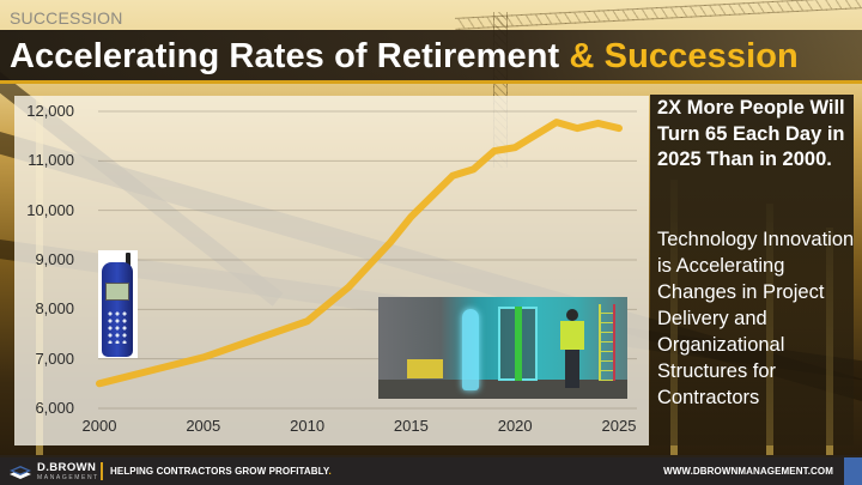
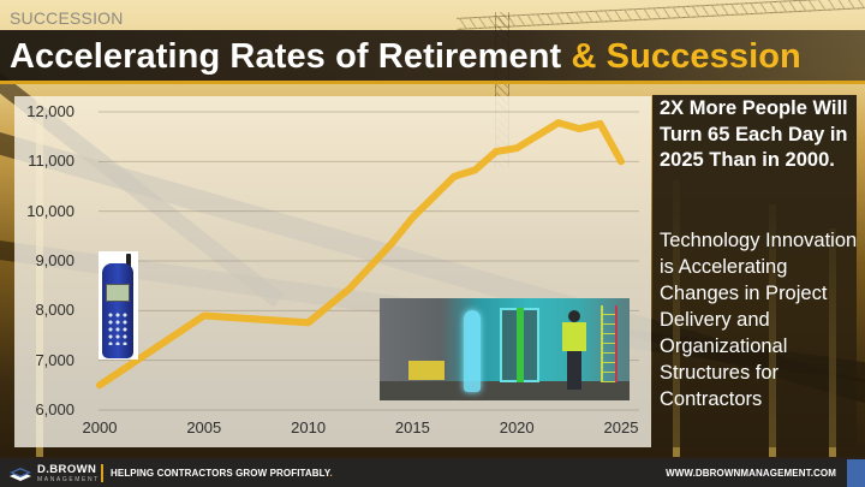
2005: 7000 -> 7900
2025: 11700 -> 11000
